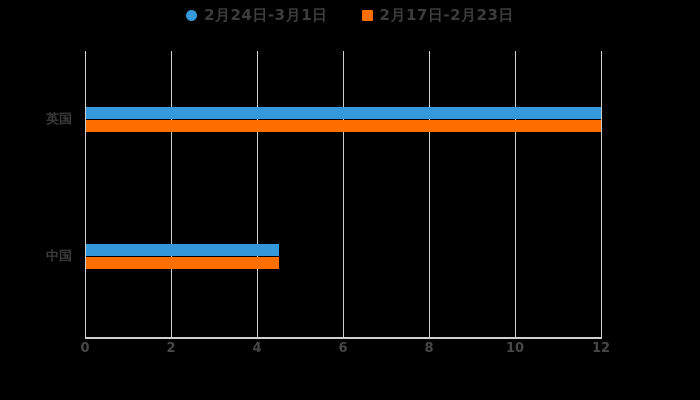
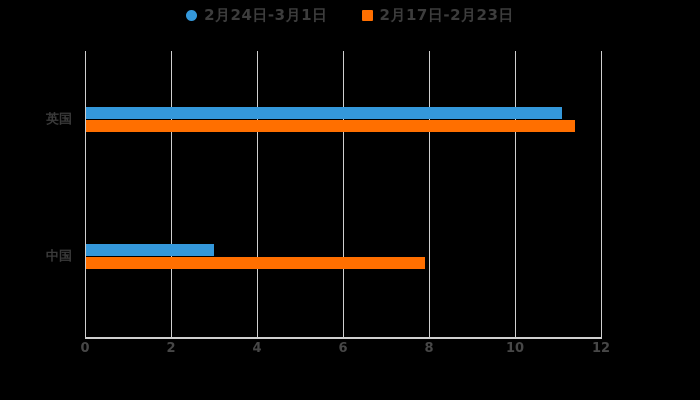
2月24日-3月1日/英国: 12.0 -> 11.1
2月17日-2月23日/英国: 12.0 -> 11.4
2月24日-3月1日/中国: 4.5 -> 3.0
2月17日-2月23日/中国: 4.5 -> 7.9
